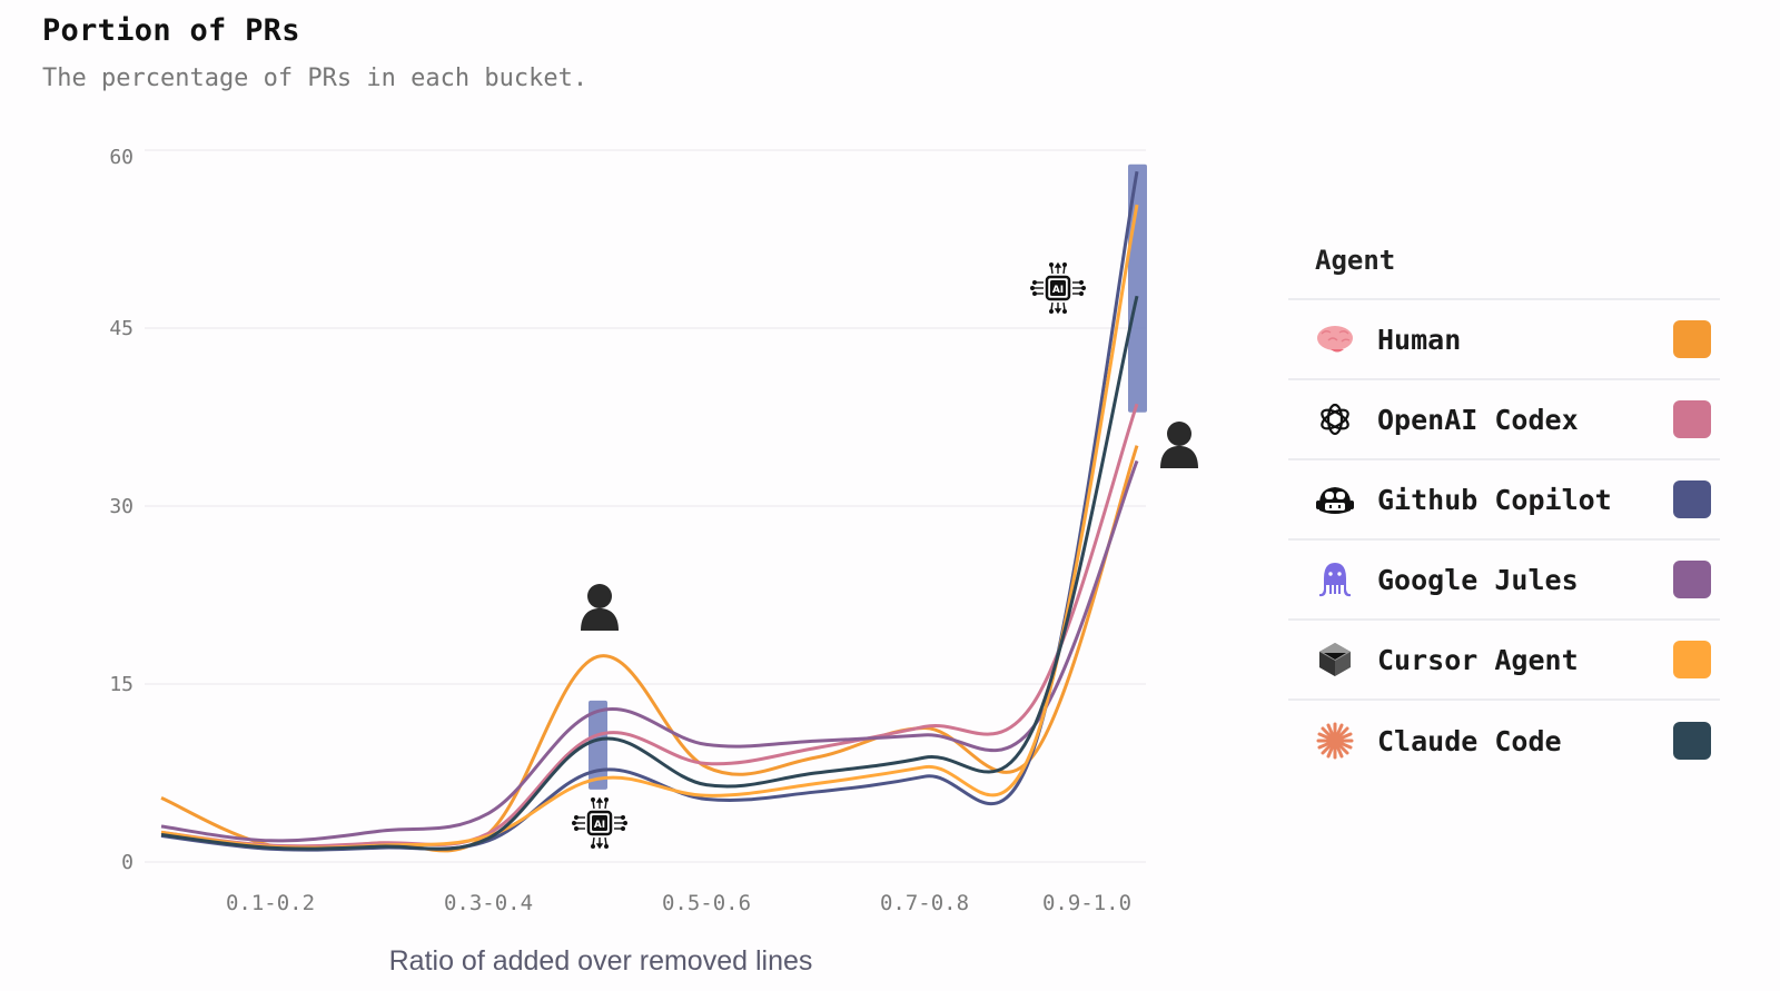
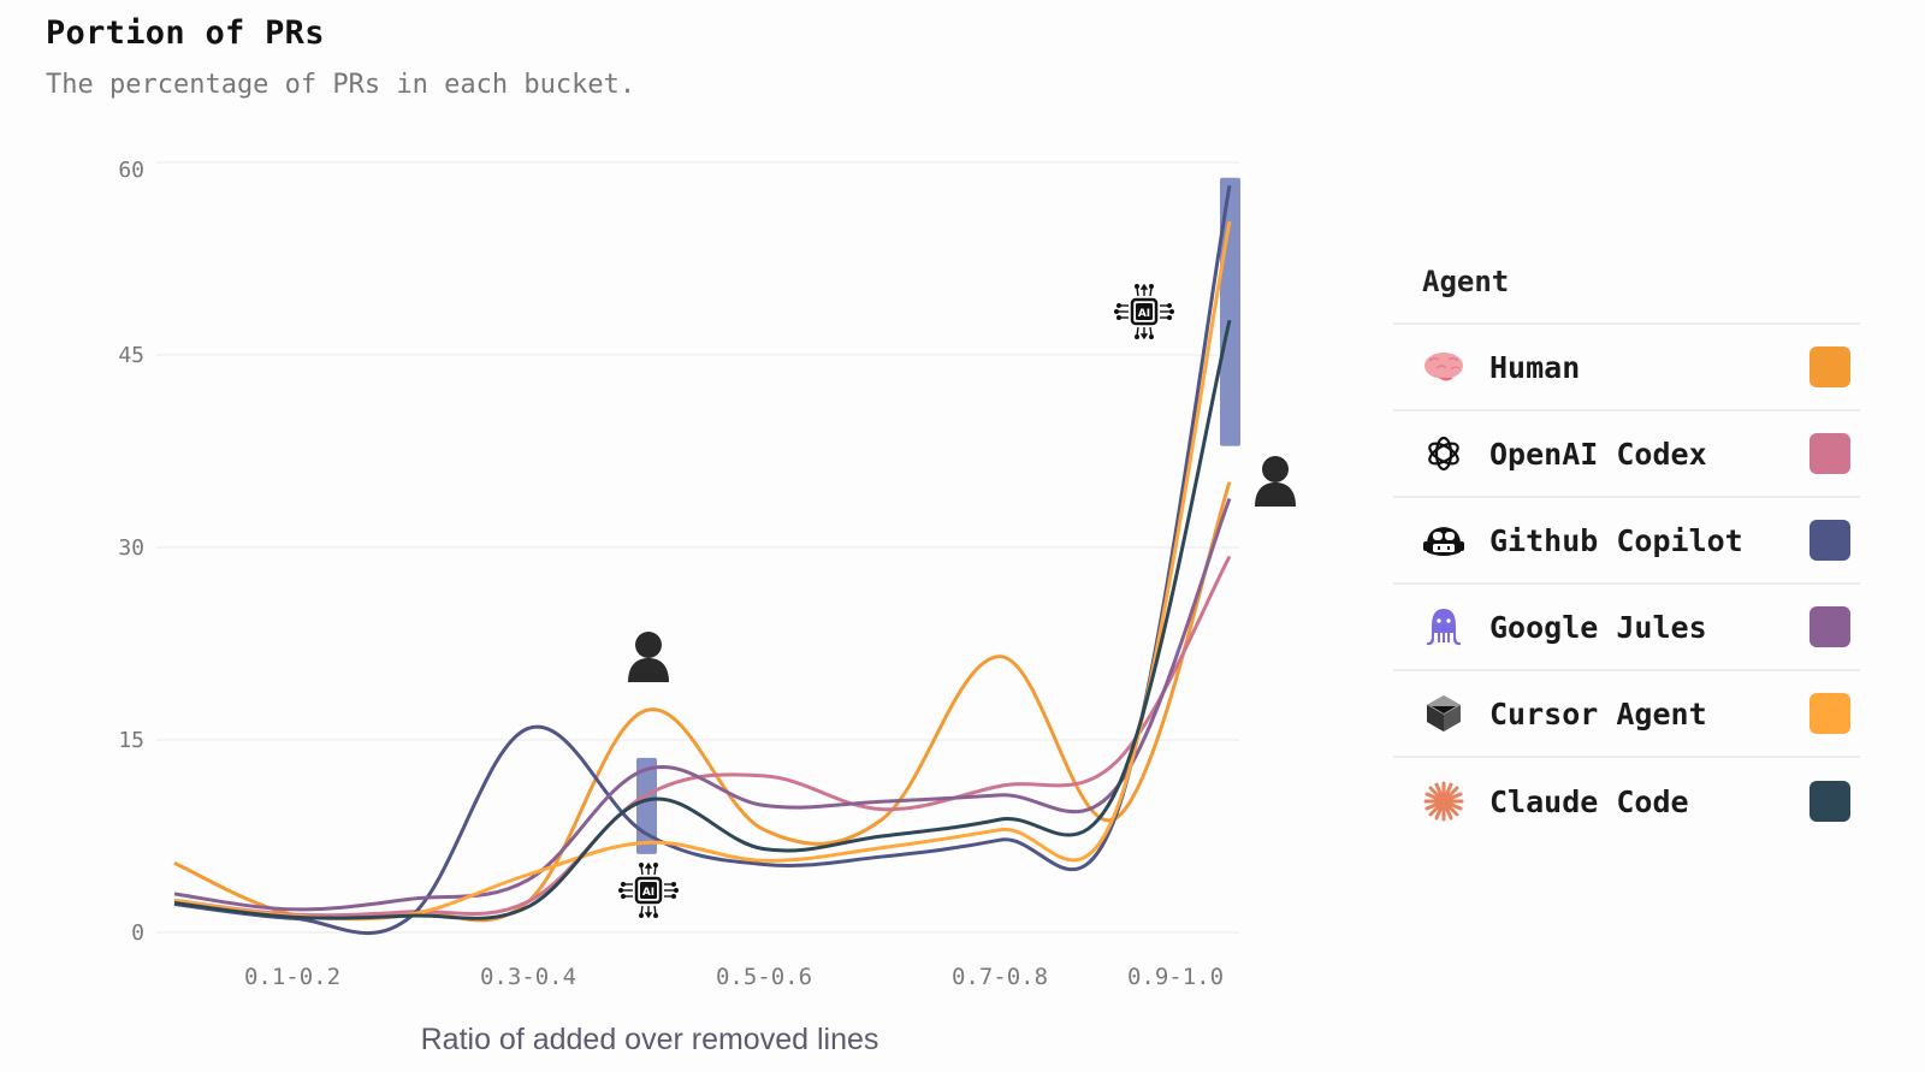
Github Copilot/0.3-0.4: 1.8 -> 15.9
Cursor Agent/0.3-0.4: 2.2 -> 4.5
OpenAI Codex/0.5-0.6: 8.3 -> 12.2
Human/0.7-0.8: 11.3 -> 21.5
OpenAI Codex/0.9-1.0: 38.6 -> 29.3
